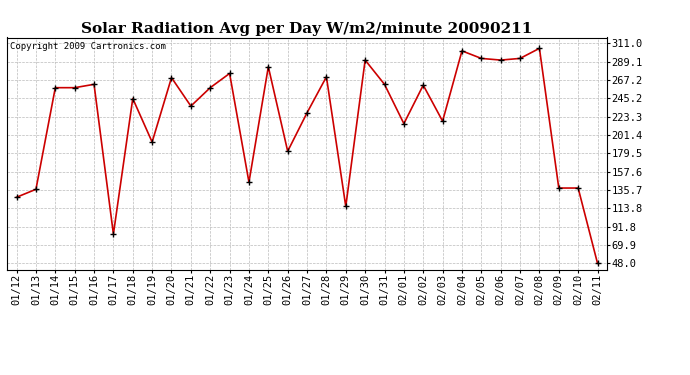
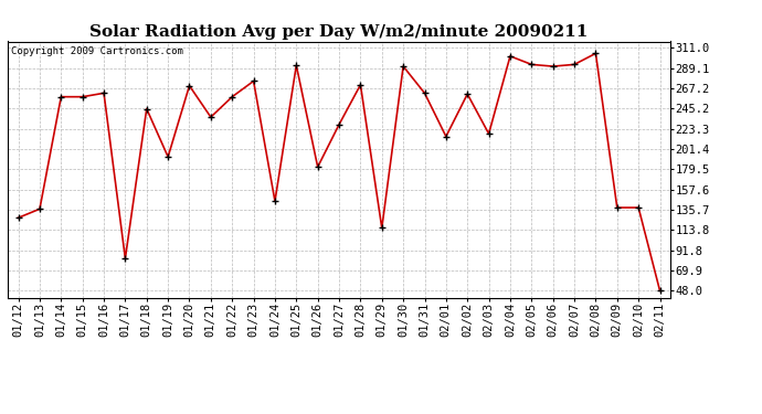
01/25: 283 -> 292
